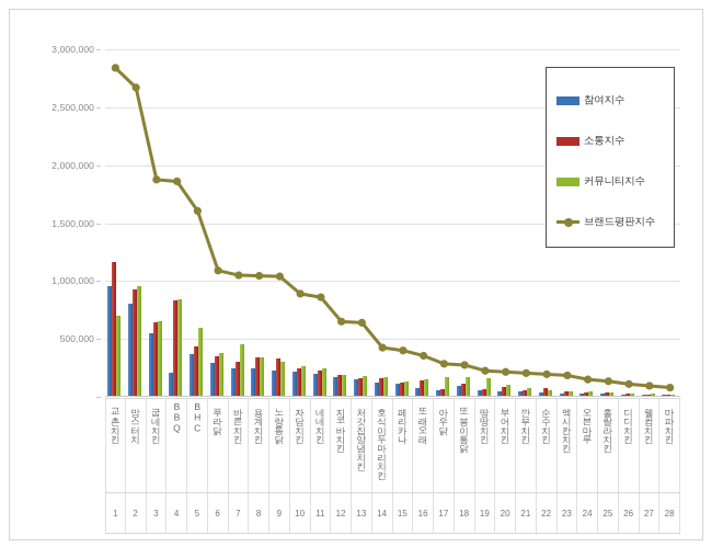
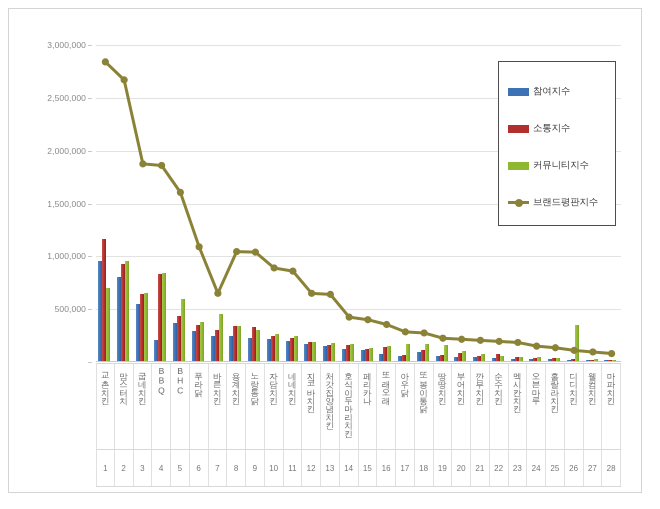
브랜드평판지수/바른치킨: 1050000 -> 650000
커뮤니티지수/디디치킨: 30000 -> 350000
